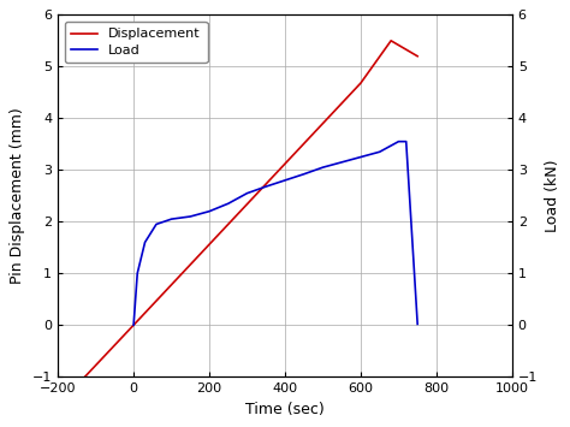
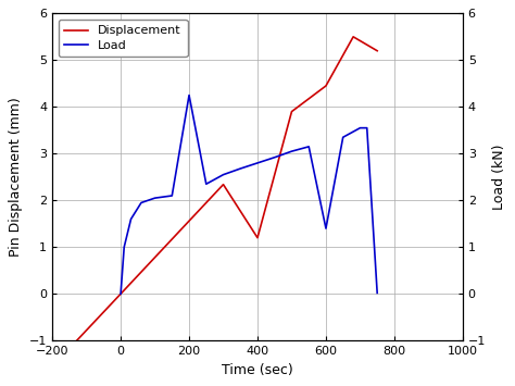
Load/200: 2.20 -> 4.25
Displacement/400: 3.12 -> 1.20
Displacement/600: 4.68 -> 4.45
Load/600: 3.25 -> 1.40
